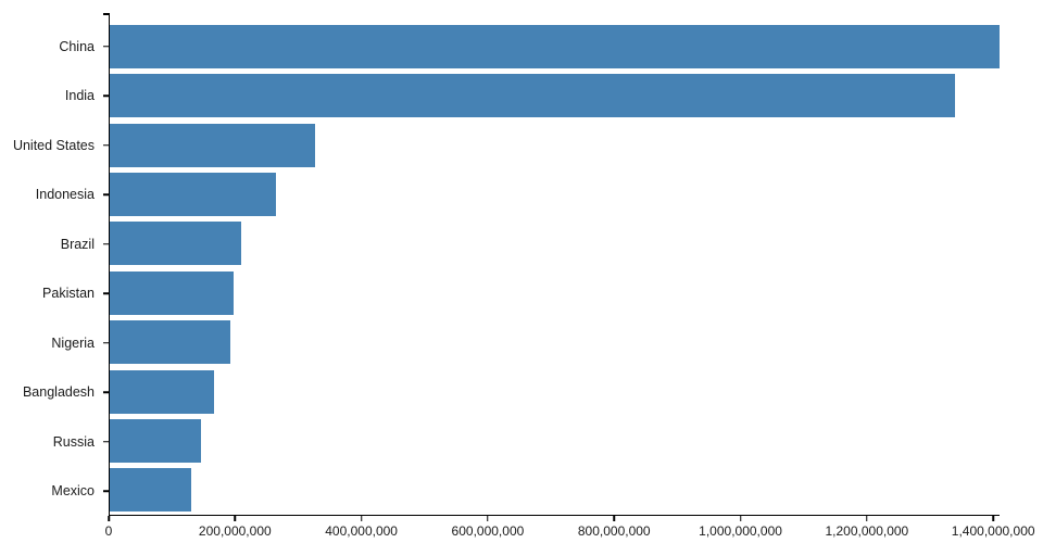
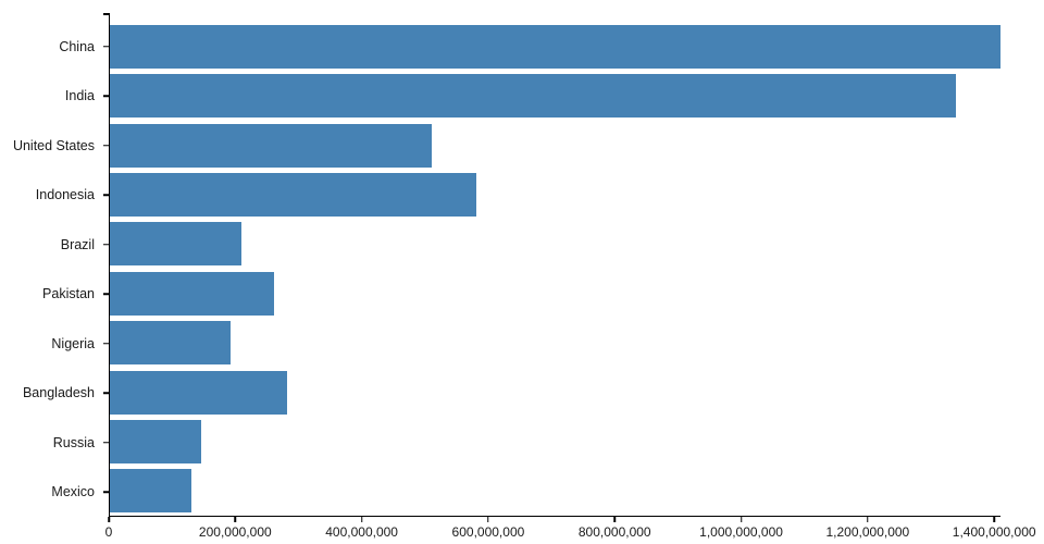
United States: 320000000 -> 510000000
Indonesia: 260000000 -> 580000000
Pakistan: 200000000 -> 260000000
Bangladesh: 160000000 -> 280000000
